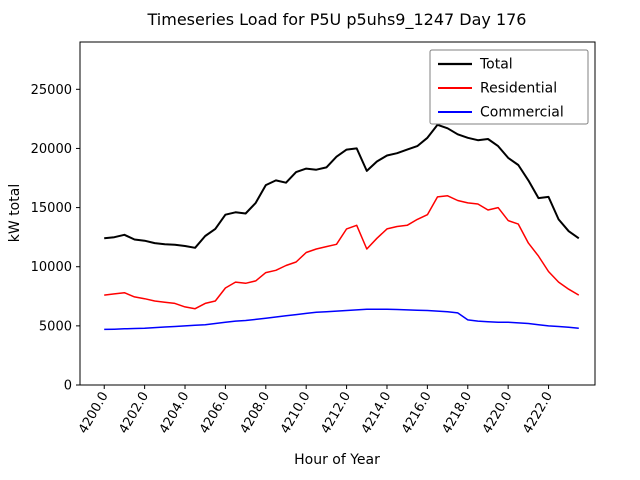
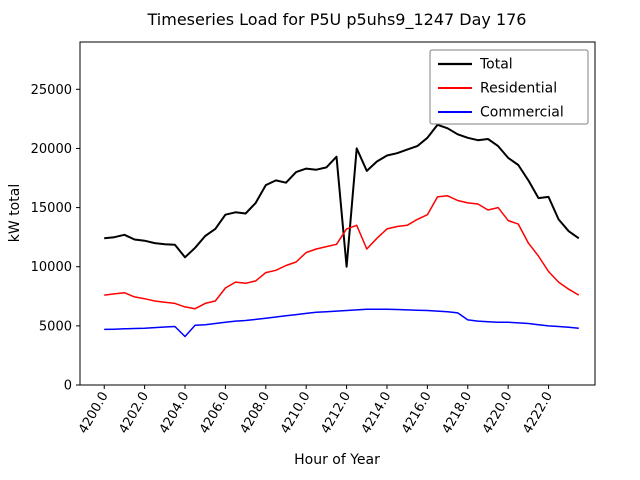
Total/4204.0: 11800 -> 10800
Commercial/4204.0: 5000 -> 4100
Total/4212.0: 19900 -> 10000
